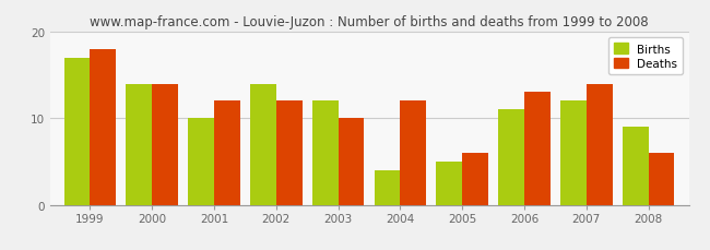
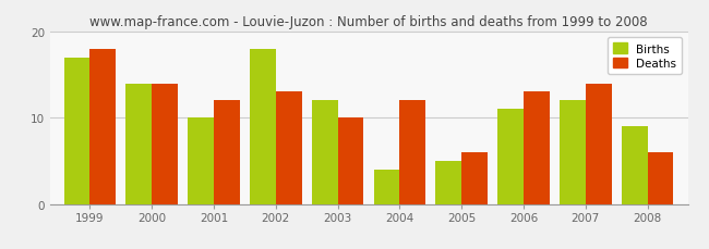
Births/2002: 14 -> 18
Deaths/2002: 12 -> 13
